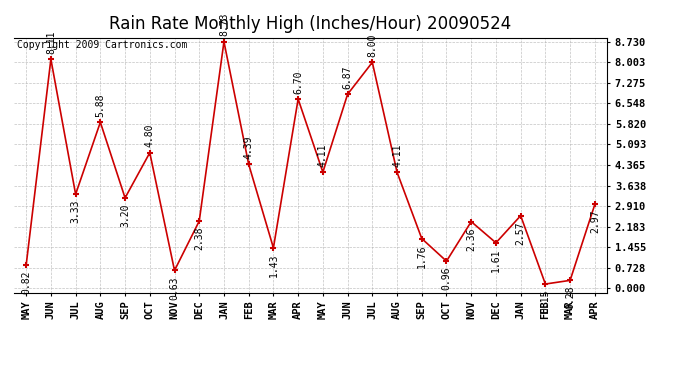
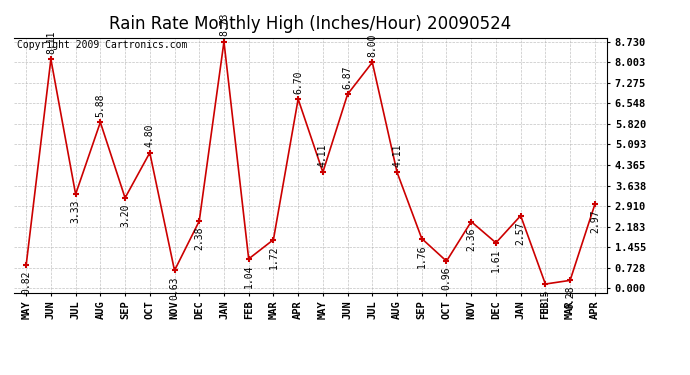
FEB: 4.39 -> 1.04
MAR: 1.43 -> 1.72
